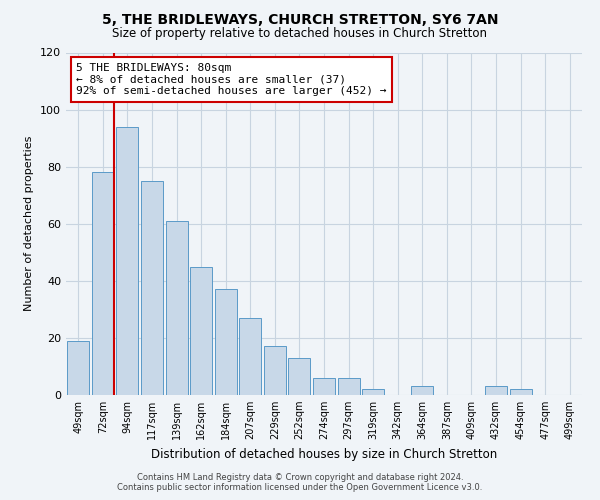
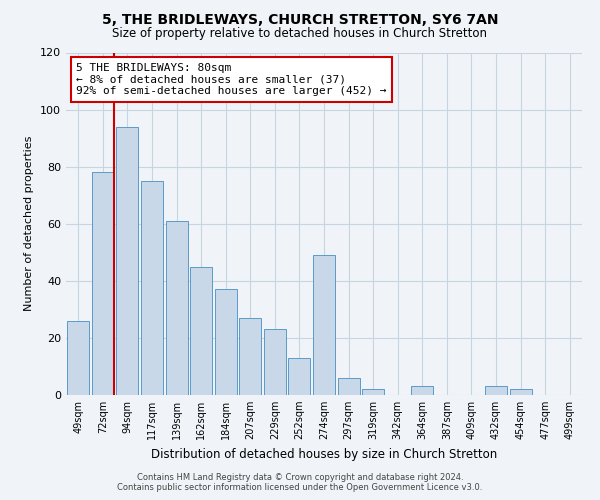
49sqm: 19 -> 26
229sqm: 17 -> 23
274sqm: 6 -> 49
